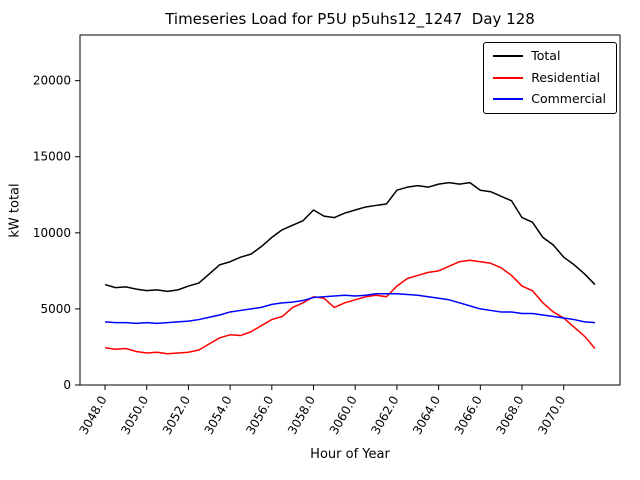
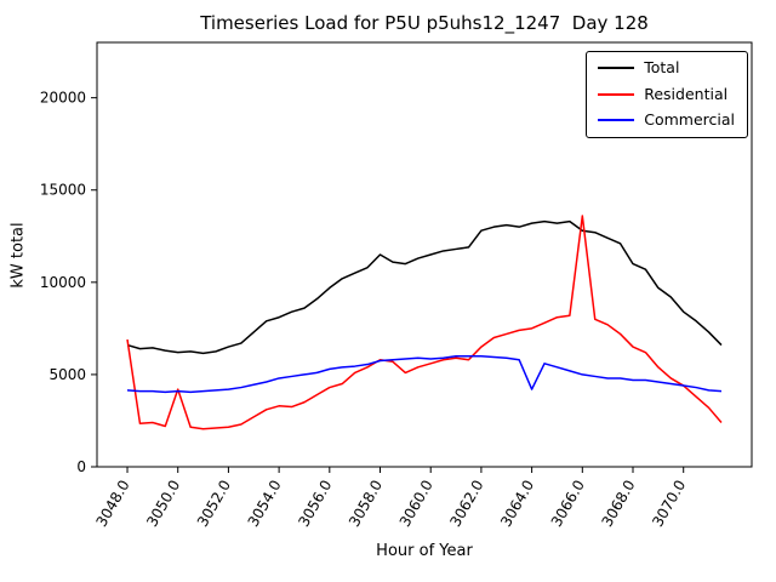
Residential/3048.0: 2400 -> 6900
Residential/3050.0: 2100 -> 4200
Commercial/3064.0: 5700 -> 4200
Residential/3066.0: 8100 -> 13600
